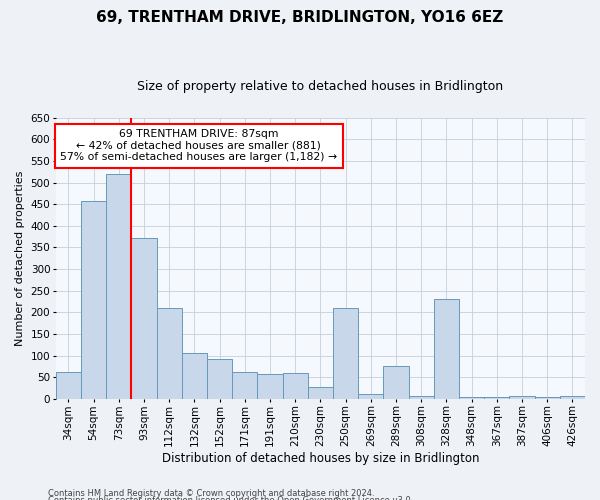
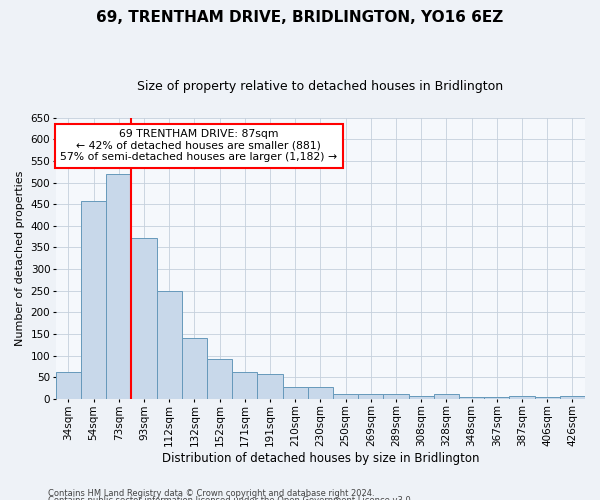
112sqm: 210 -> 249
132sqm: 105 -> 140
210sqm: 60 -> 27
250sqm: 210 -> 11
289sqm: 75 -> 12
328sqm: 230 -> 10
